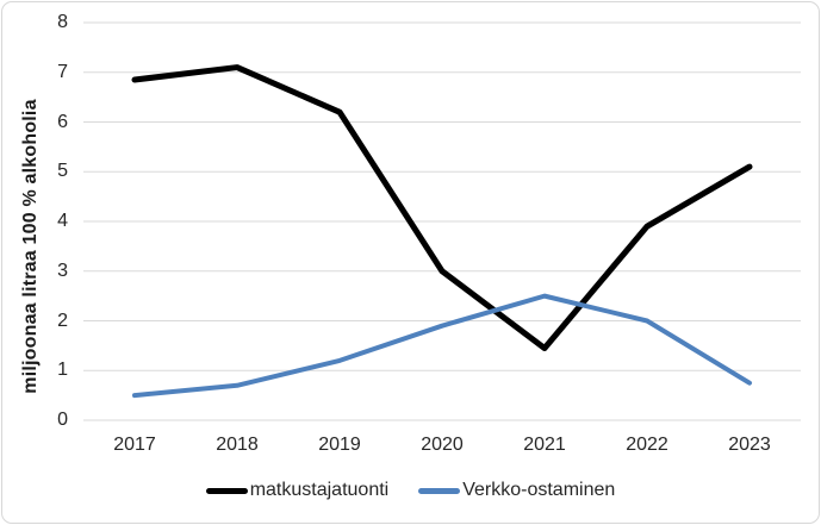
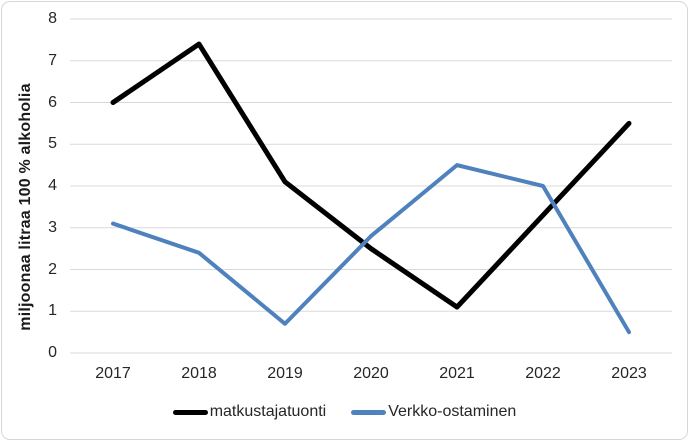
matkustajatuonti/2017: 6.8 -> 6.0
Verkko-ostaminen/2017: 0.5 -> 3.1
matkustajatuonti/2018: 7.1 -> 7.4
Verkko-ostaminen/2018: 0.7 -> 2.4
matkustajatuonti/2019: 6.2 -> 4.1
Verkko-ostaminen/2019: 1.2 -> 0.7
matkustajatuonti/2020: 3.0 -> 2.5
Verkko-ostaminen/2020: 1.9 -> 2.8
matkustajatuonti/2021: 1.4 -> 1.1
Verkko-ostaminen/2021: 2.5 -> 4.5
matkustajatuonti/2022: 3.9 -> 3.3
Verkko-ostaminen/2022: 2.0 -> 4.0
matkustajatuonti/2023: 5.1 -> 5.5
Verkko-ostaminen/2023: 0.8 -> 0.5
